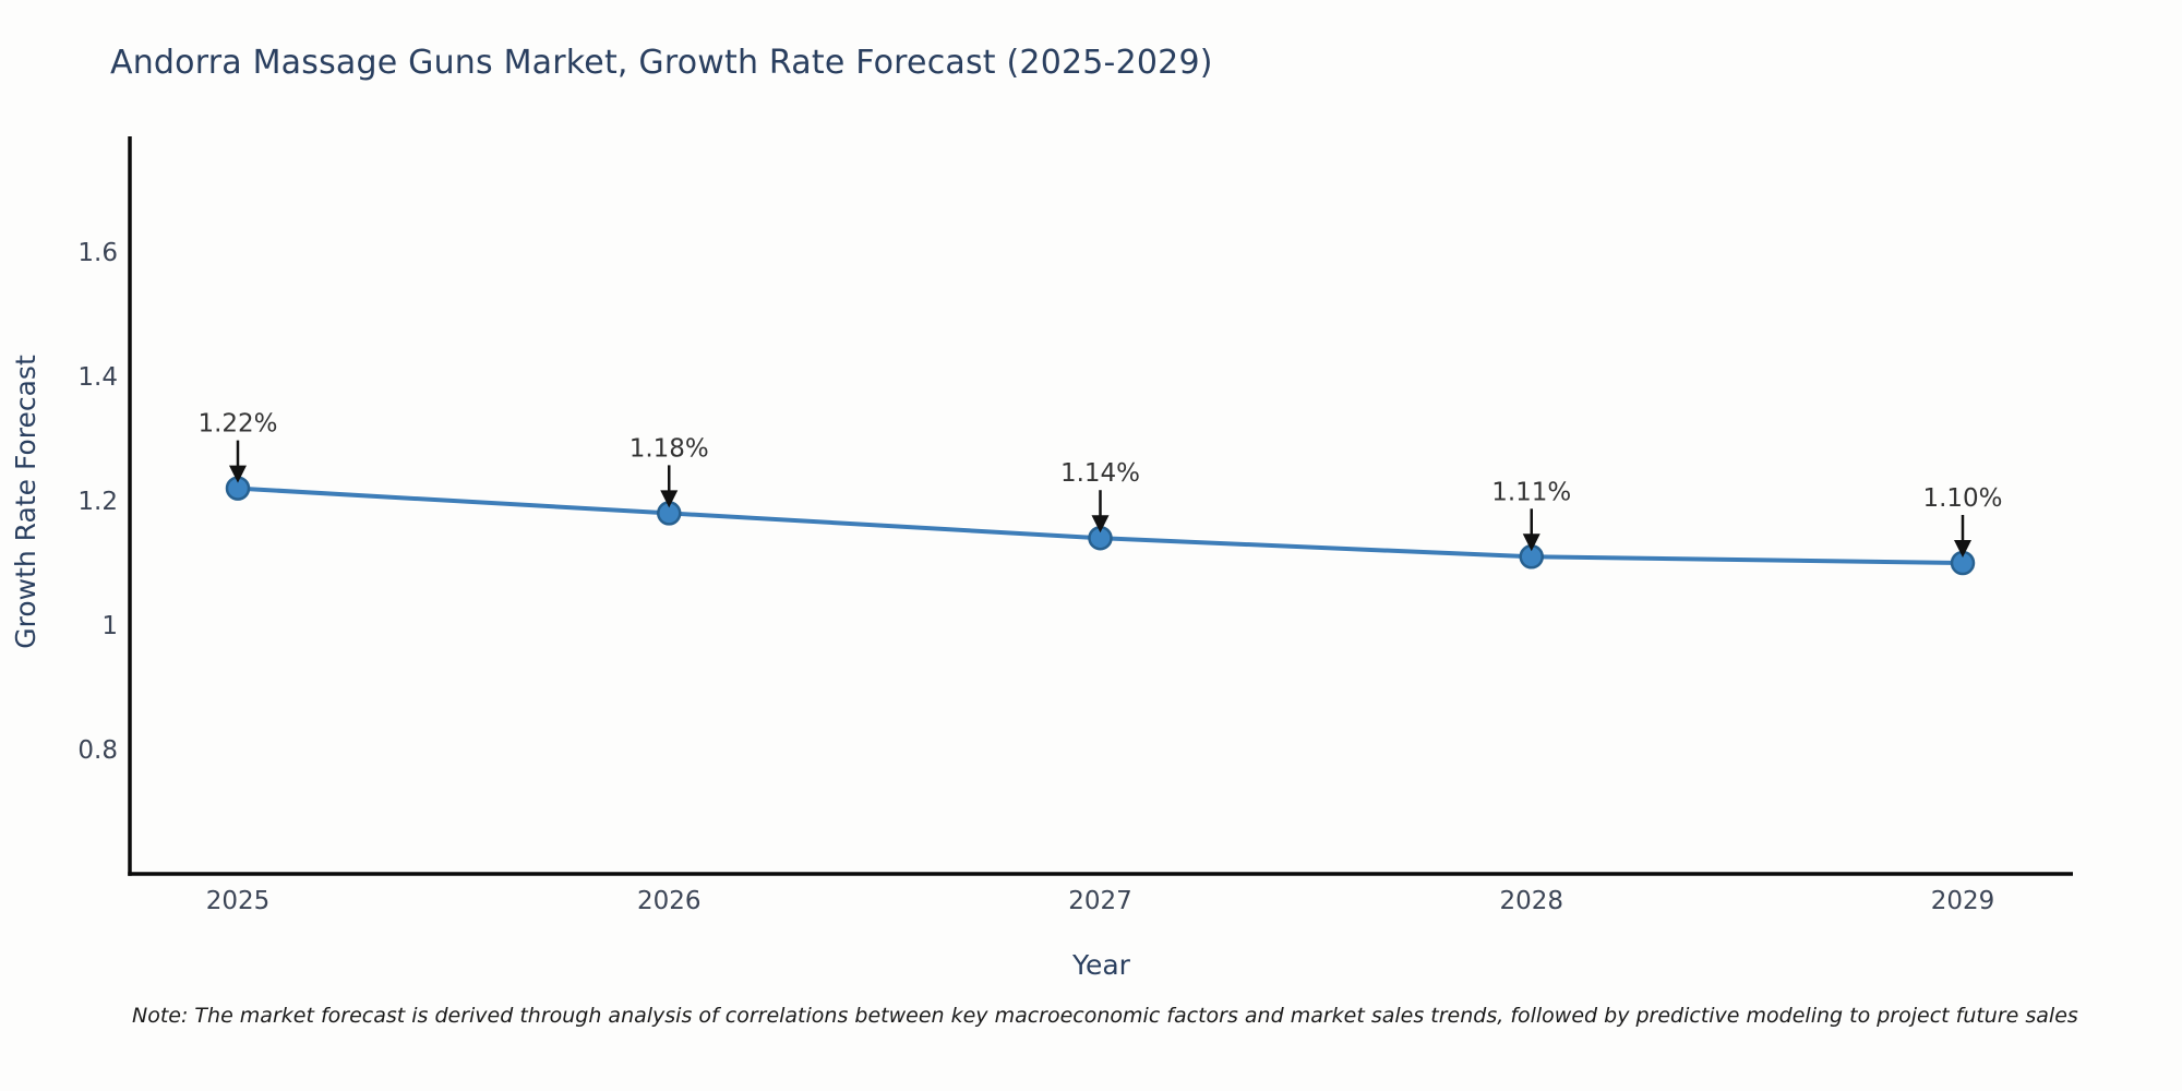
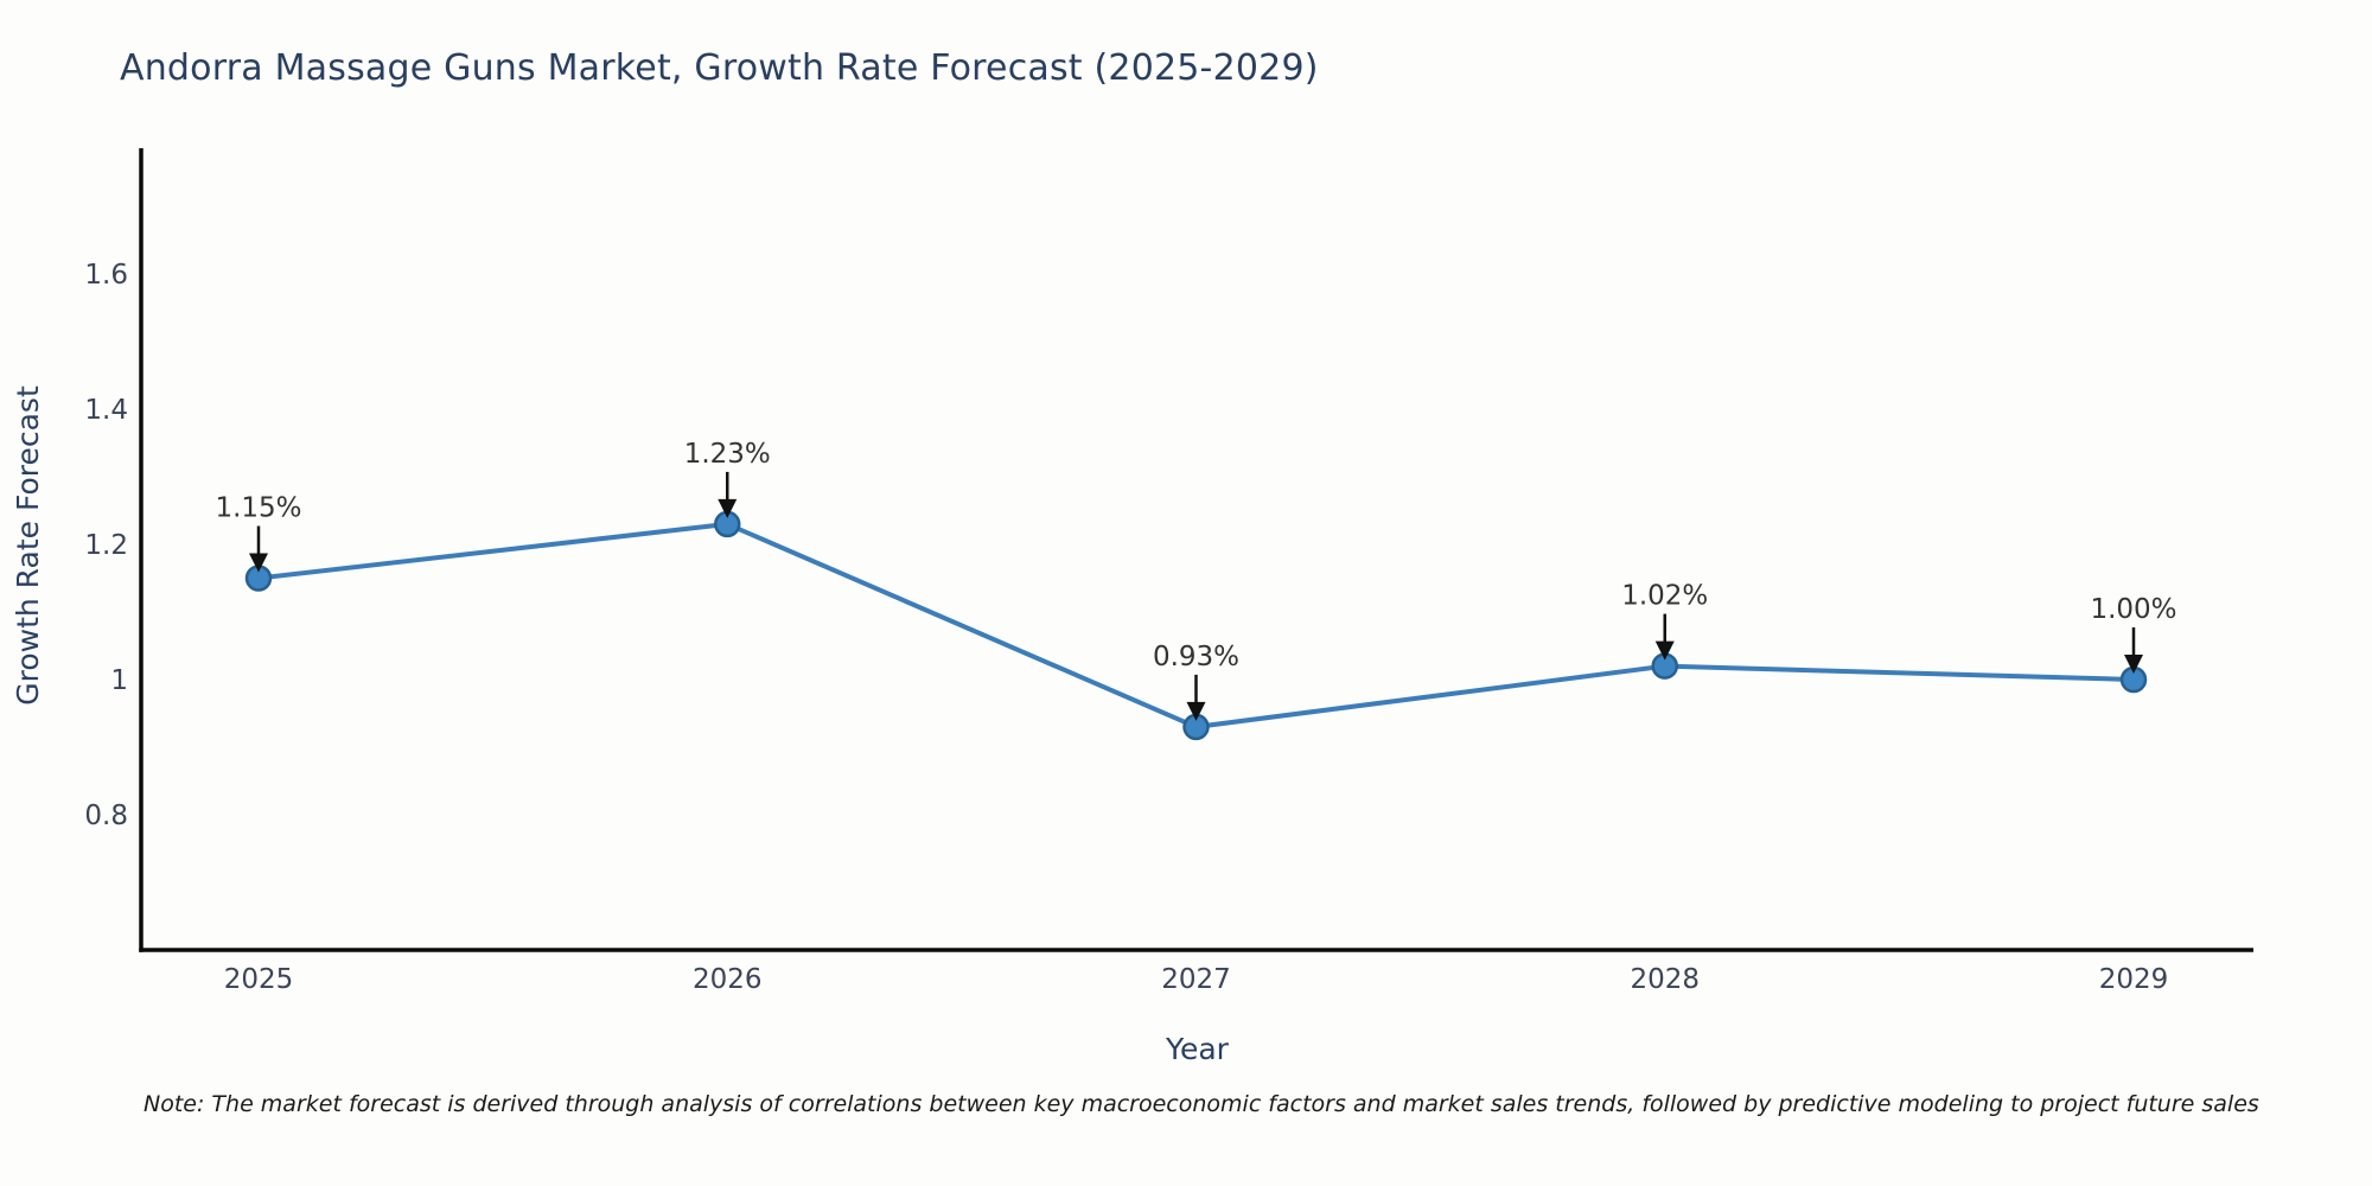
2025: 1.22% -> 1.15%
2026: 1.18% -> 1.23%
2027: 1.14% -> 0.93%
2028: 1.11% -> 1.02%
2029: 1.10% -> 1.00%
